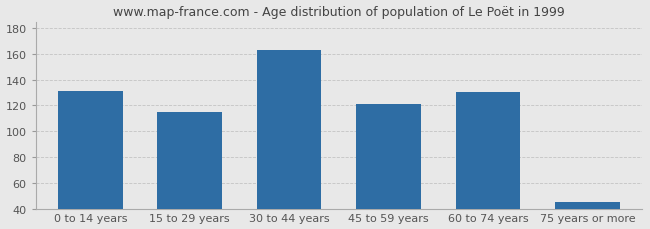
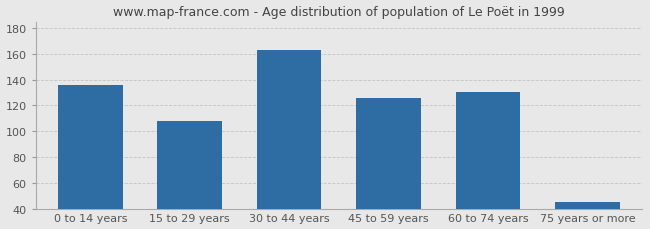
0 to 14 years: 131 -> 136
15 to 29 years: 115 -> 108
45 to 59 years: 121 -> 126
